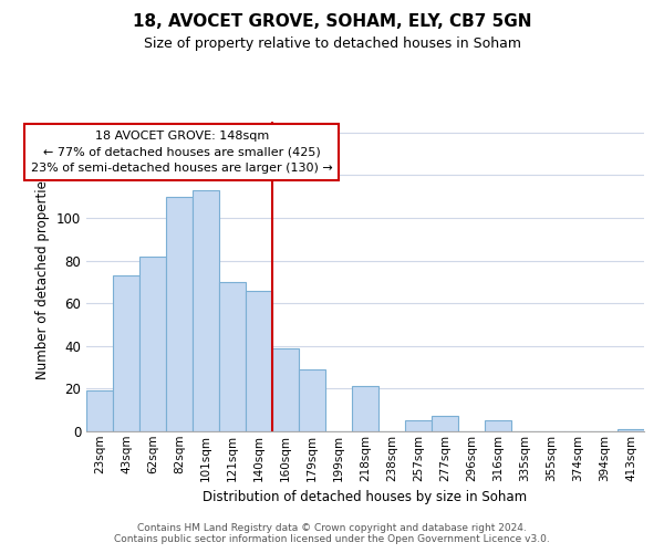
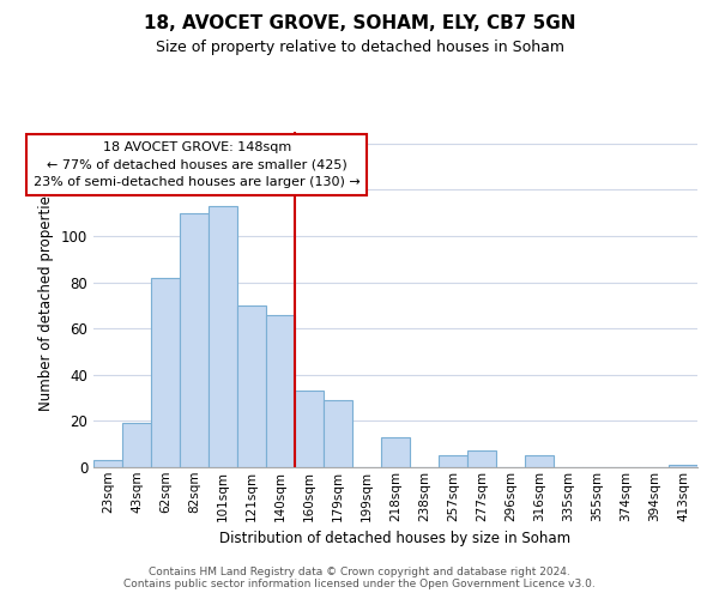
23sqm: 19 -> 3
43sqm: 73 -> 19
160sqm: 39 -> 33
218sqm: 21 -> 13
